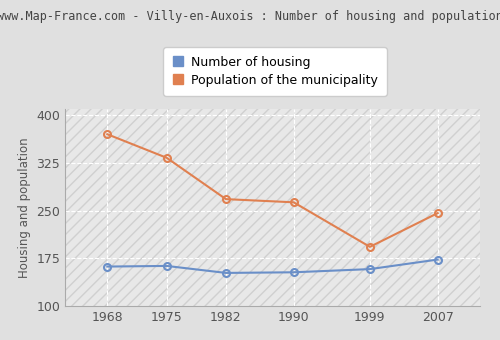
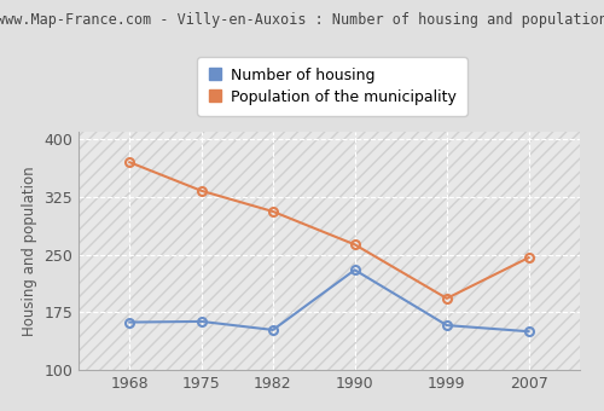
Population of the municipality/1982: 268 -> 306
Number of housing/1990: 153 -> 230
Number of housing/2007: 173 -> 150
